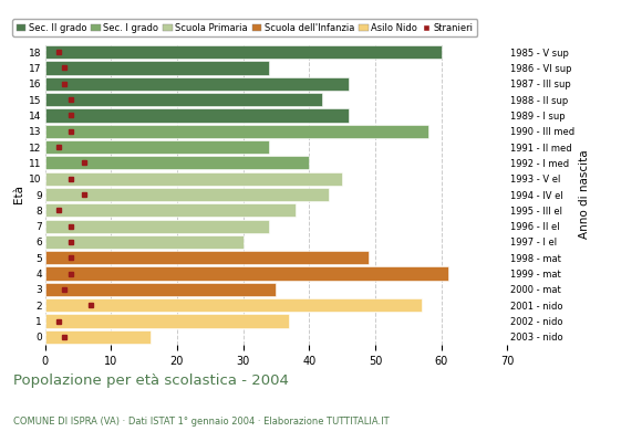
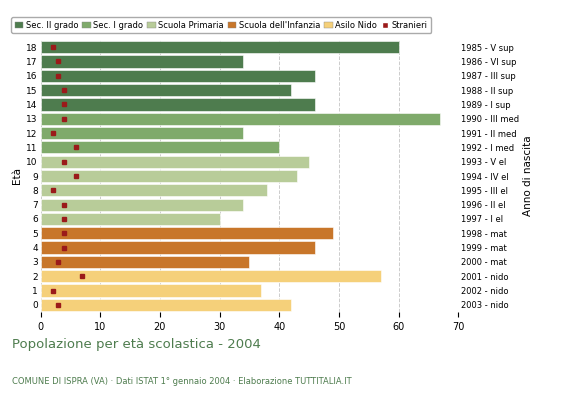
13: 58 -> 67
4: 61 -> 46
0: 16 -> 42
